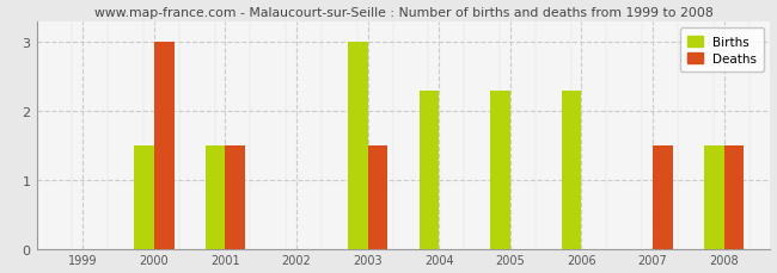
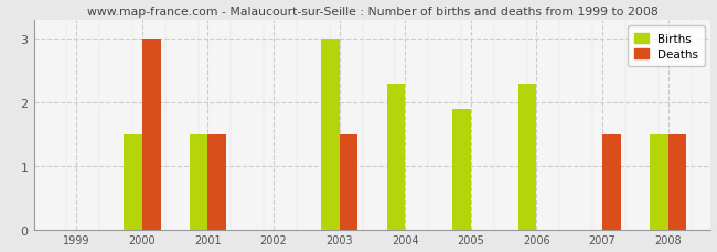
Births/2005: 2.3 -> 1.9
